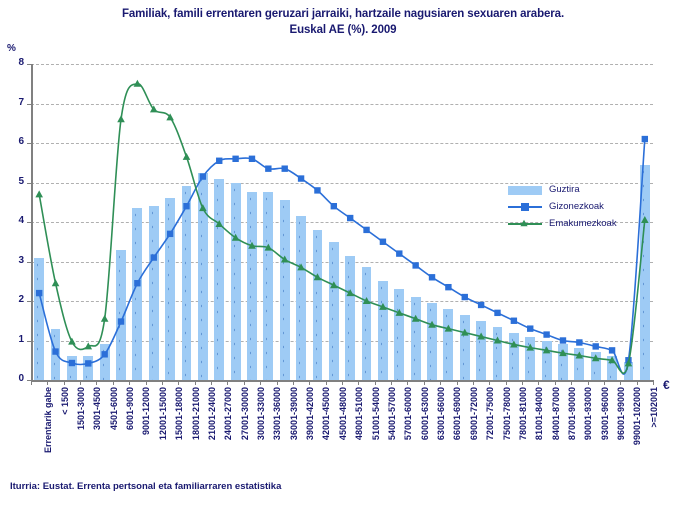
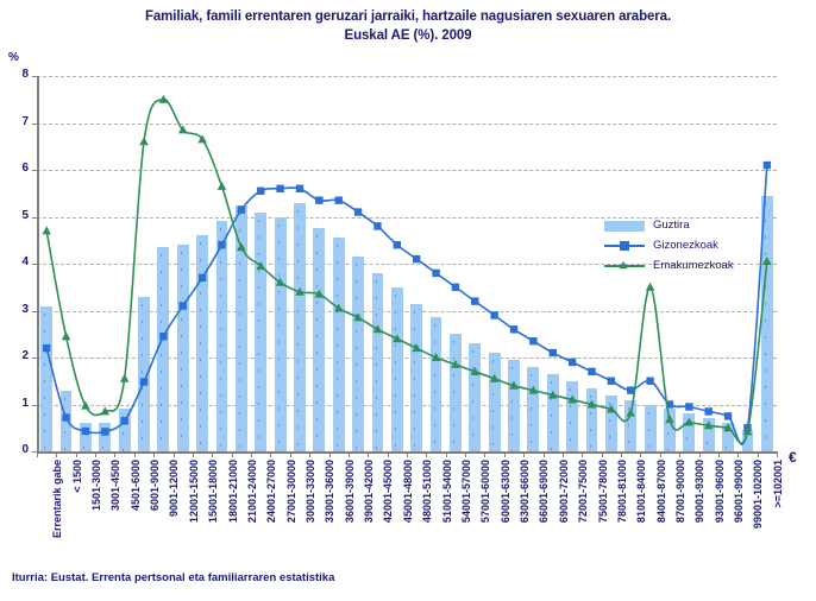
Guztira/30001-33000: 4.8 -> 5.3
Gizonezkoak/84001-87000: 1.1 -> 1.5
Emakumezkoak/84001-87000: 0.8 -> 3.5
